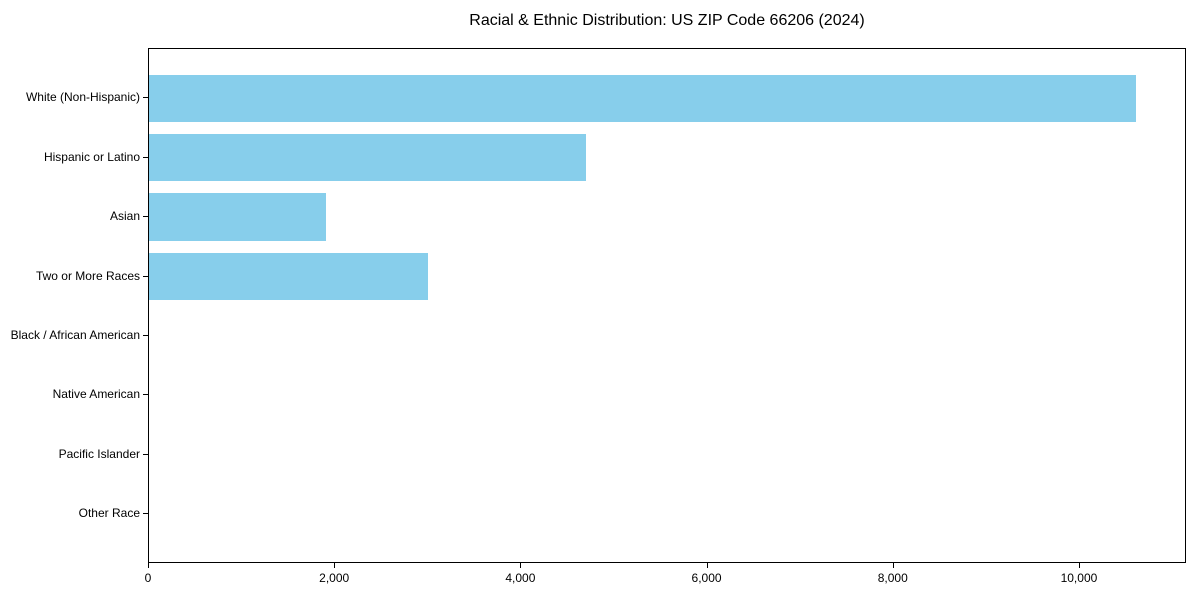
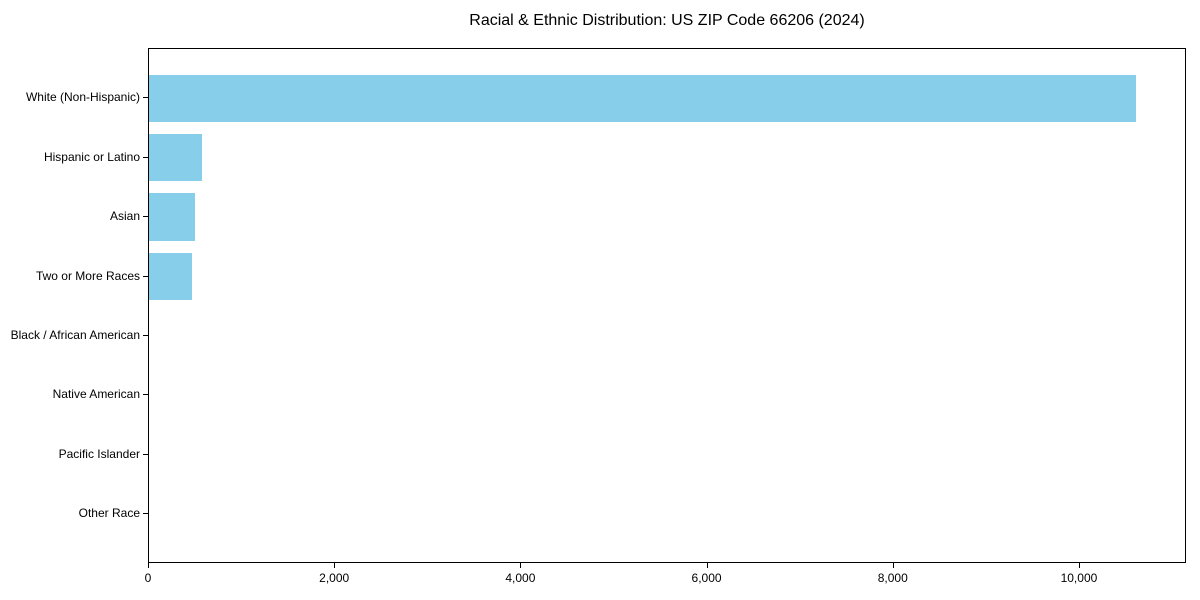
Hispanic or Latino: 4700 -> 600
Asian: 1900 -> 500
Two or More Races: 3000 -> 500
